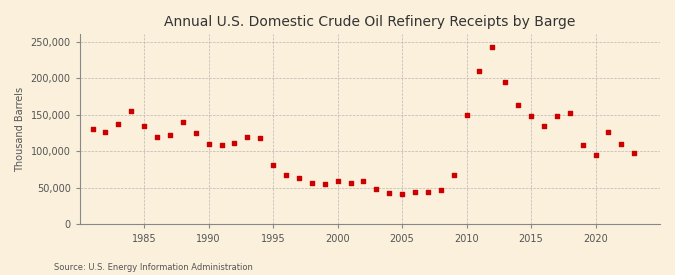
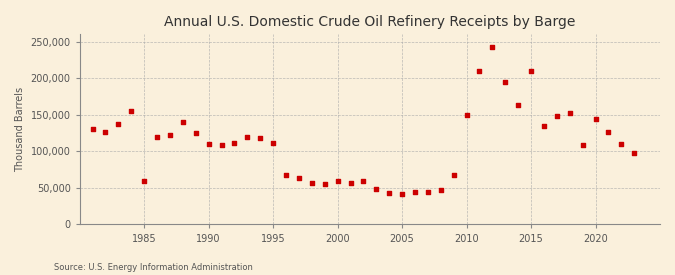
1985: 135,000 -> 60,000
1995: 82,000 -> 112,000
2015: 148,000 -> 210,000
2020: 95,000 -> 144,000
